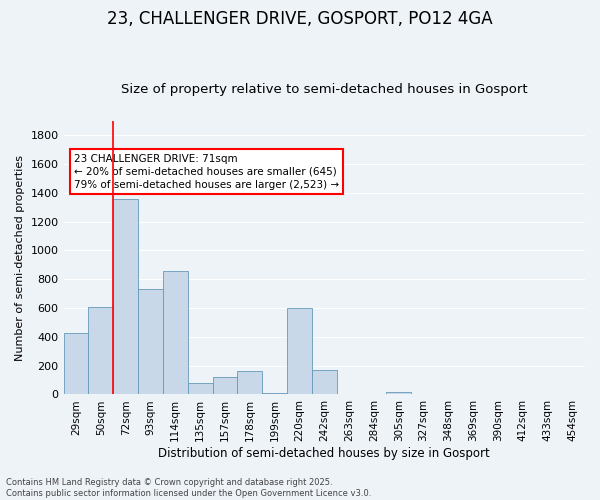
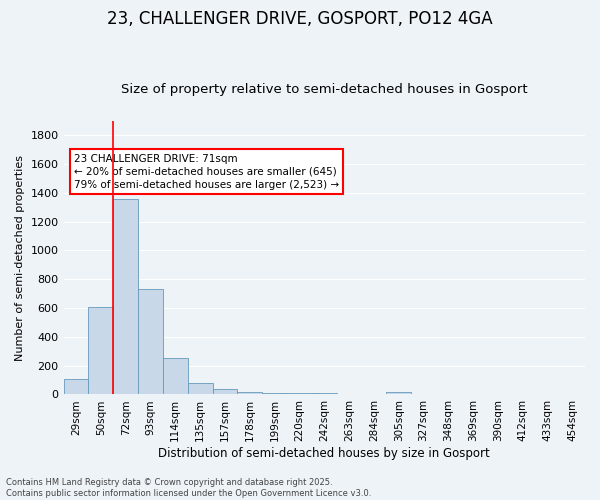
29sqm: 430 -> 110
114sqm: 860 -> 250
157sqm: 120 -> 40
178sqm: 160 -> 20
220sqm: 600 -> 10
242sqm: 170 -> 10
